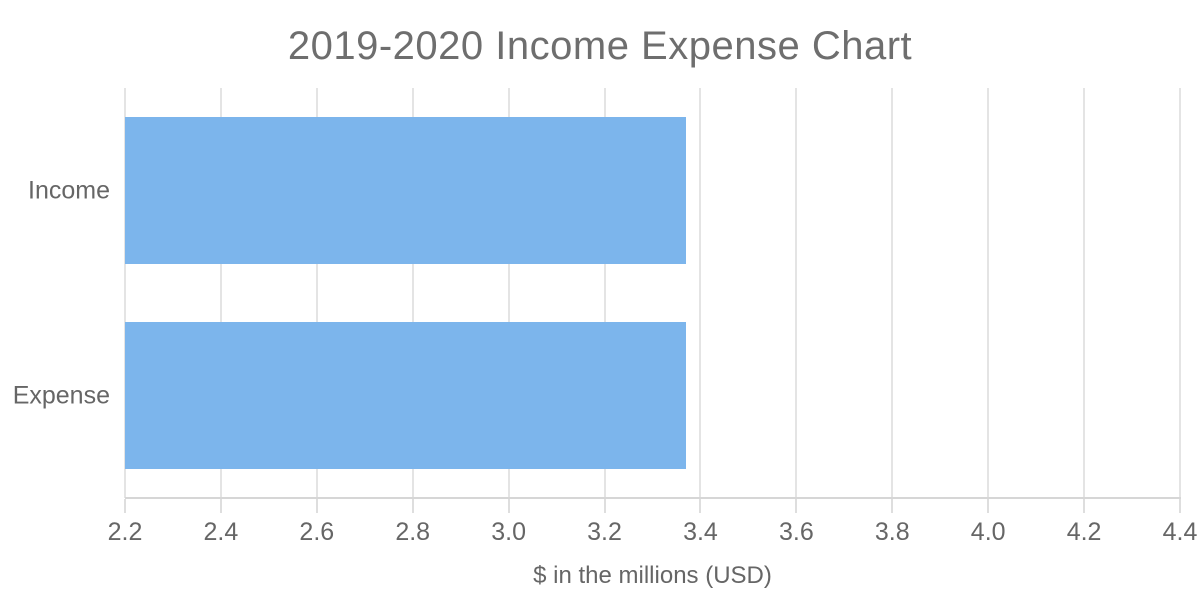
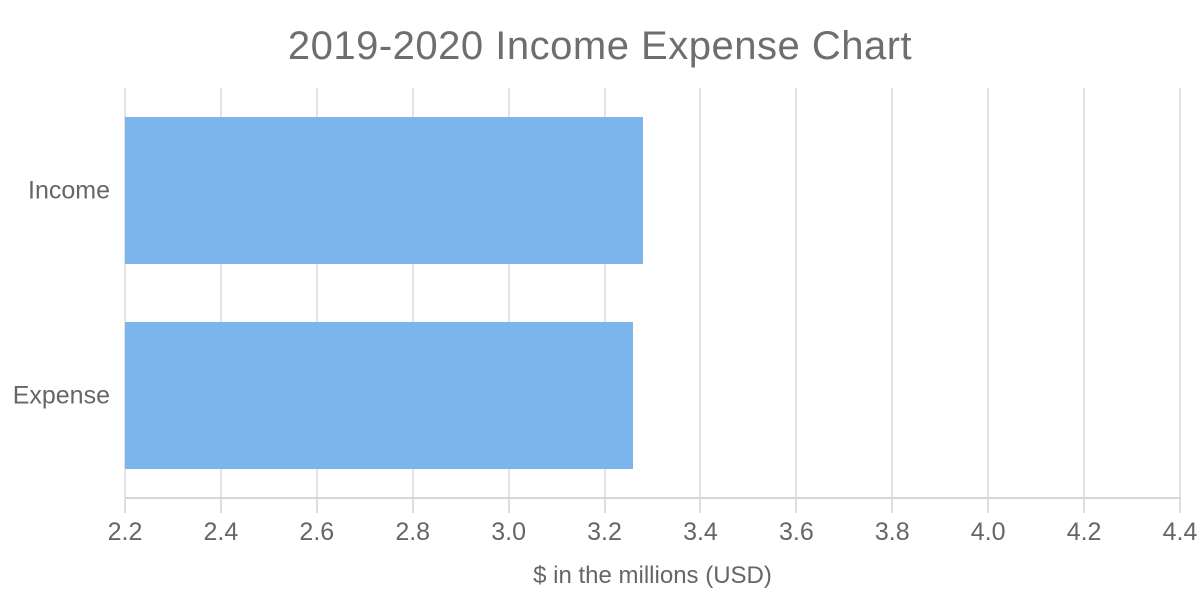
Income: 3.37 -> 3.28
Expense: 3.37 -> 3.26
